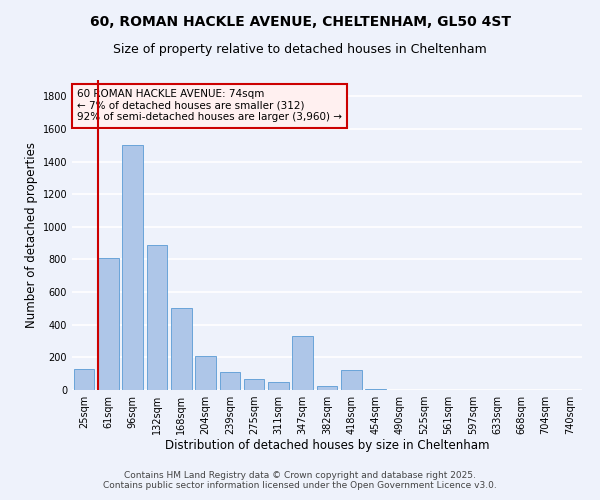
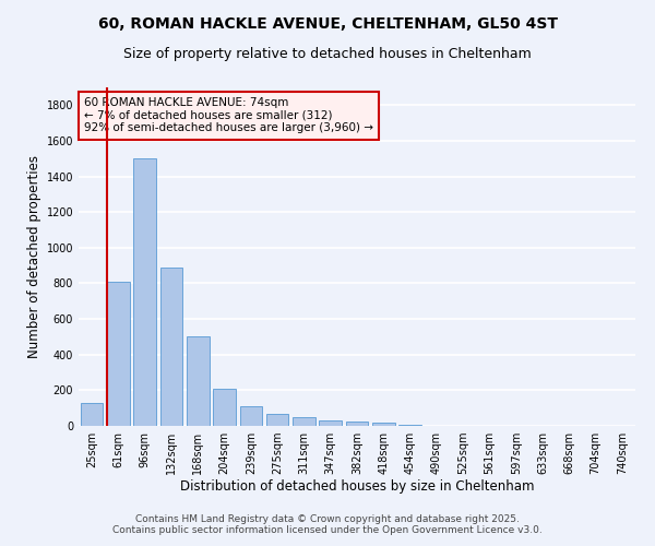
347sqm: 330 -> 30
418sqm: 120 -> 20
